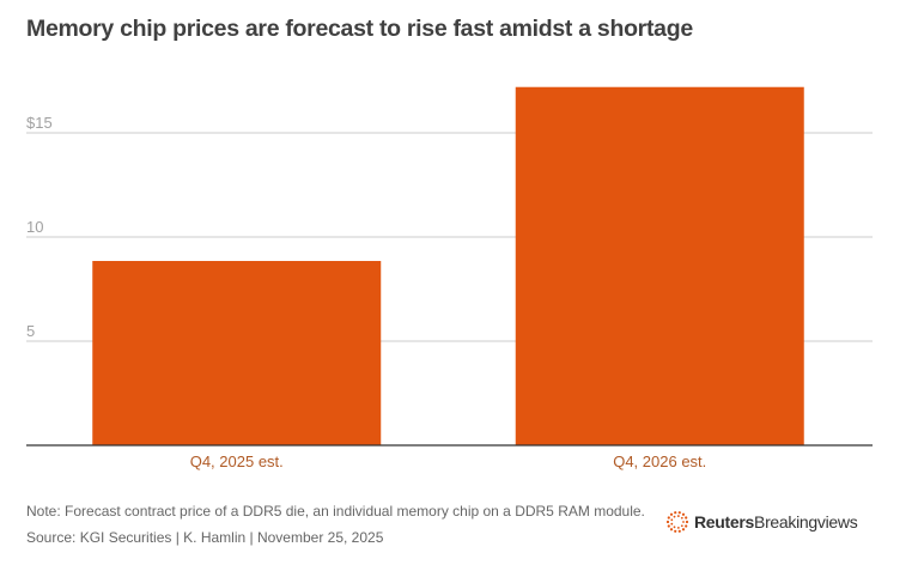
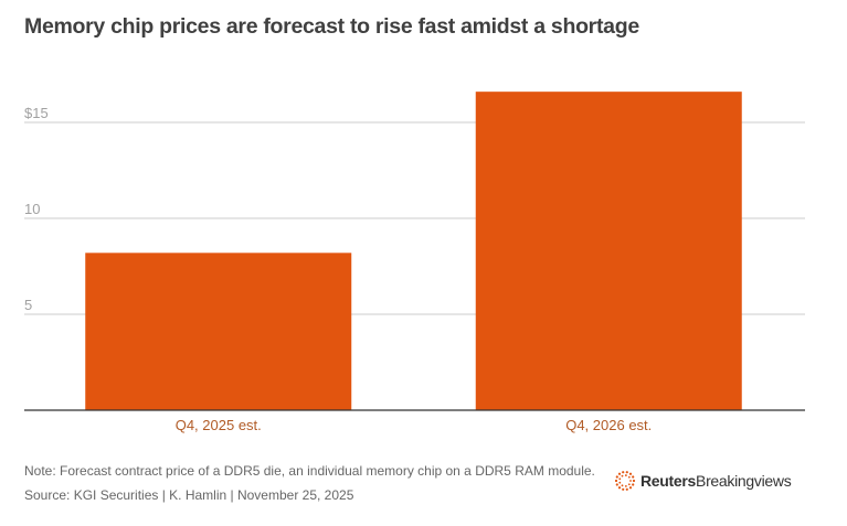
Q4, 2025 est.: $8.8 -> $8.2
Q4, 2026 est.: $17.2 -> $16.6
